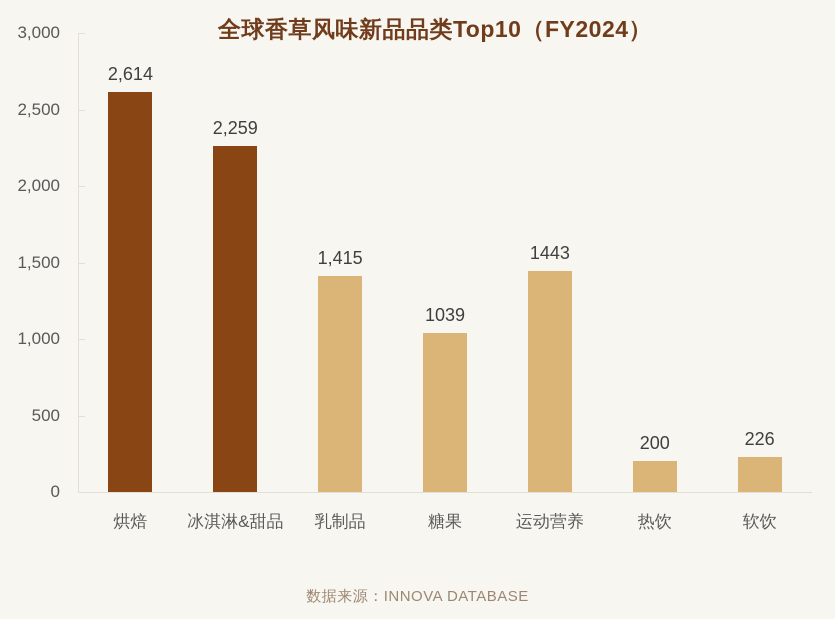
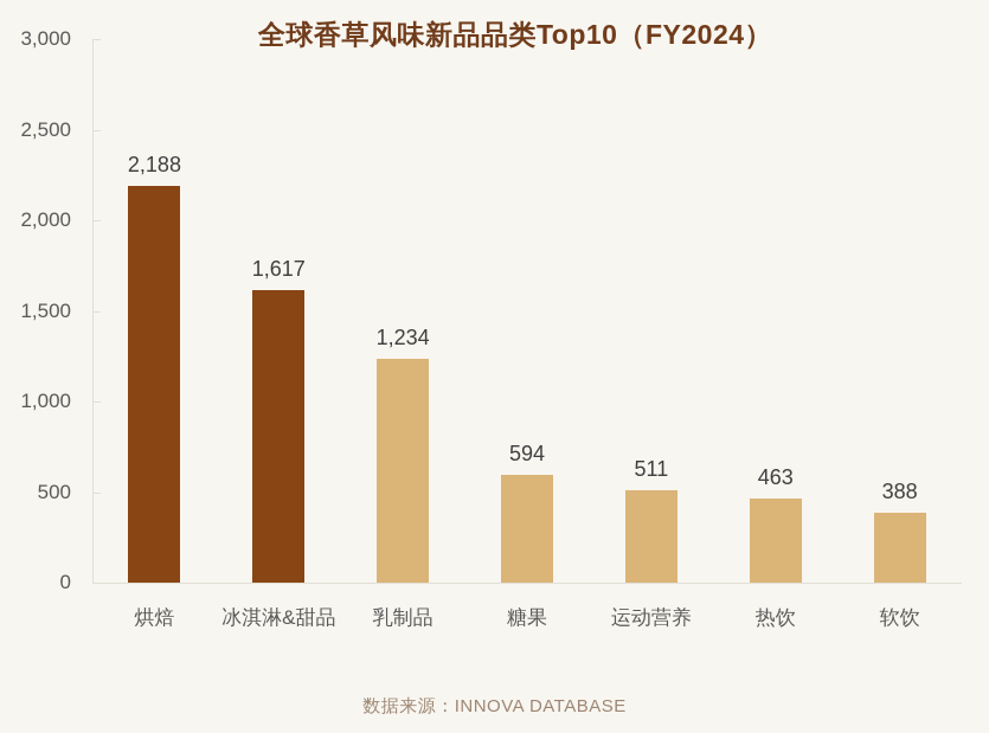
烘焙: 2,614 -> 2,188
冰淇淋&甜品: 2,259 -> 1,617
乳制品: 1,415 -> 1,234
糖果: 1039 -> 594
运动营养: 1443 -> 511
热饮: 200 -> 463
软饮: 226 -> 388
